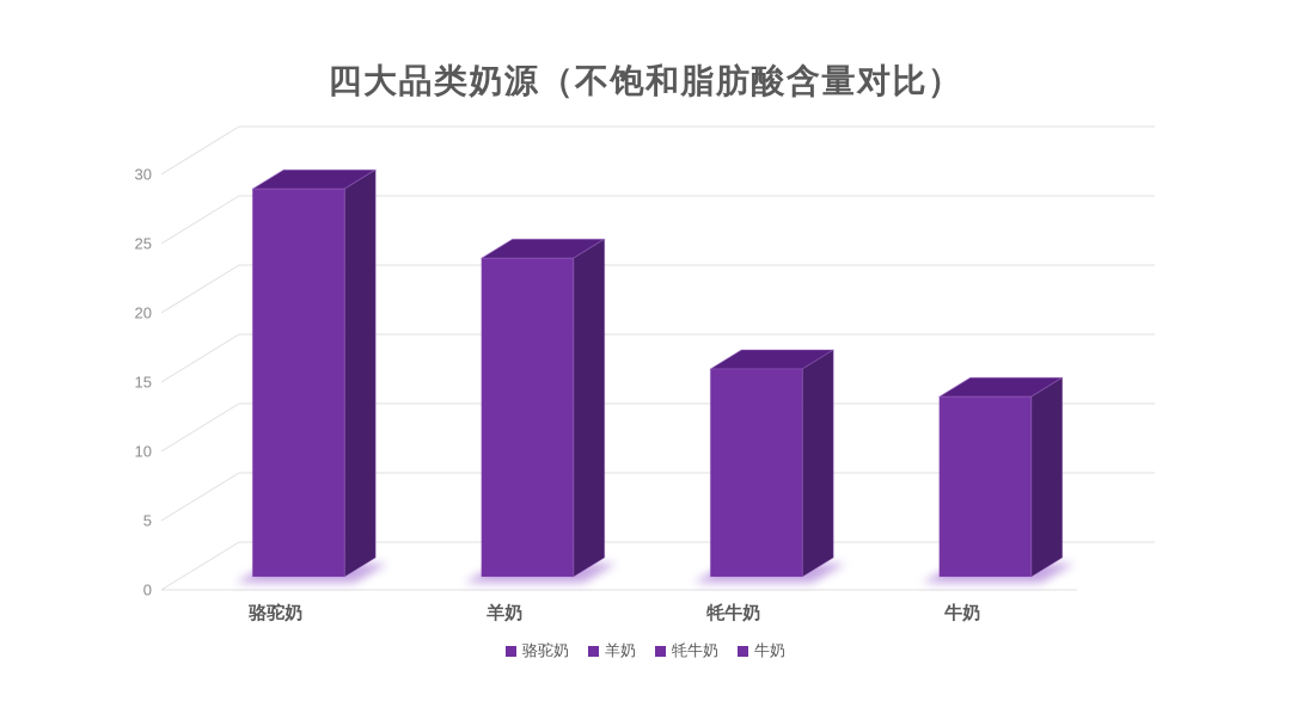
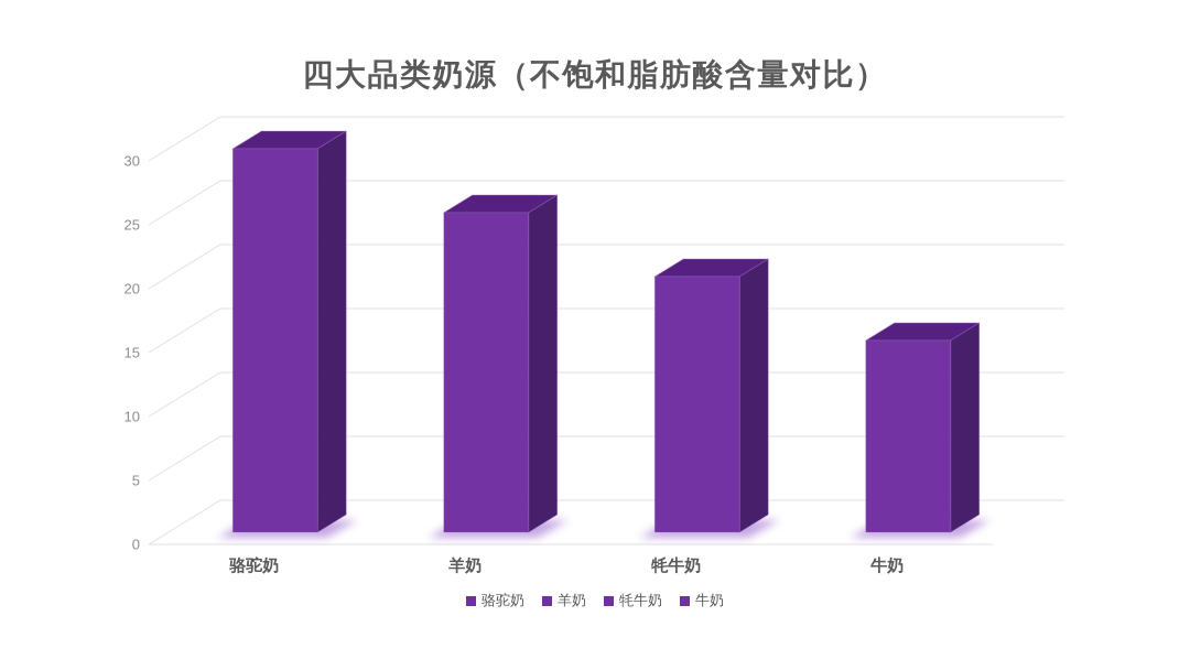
骆驼奶: 28 -> 30
羊奶: 23 -> 25
牦牛奶: 15 -> 20
牛奶: 13 -> 15
